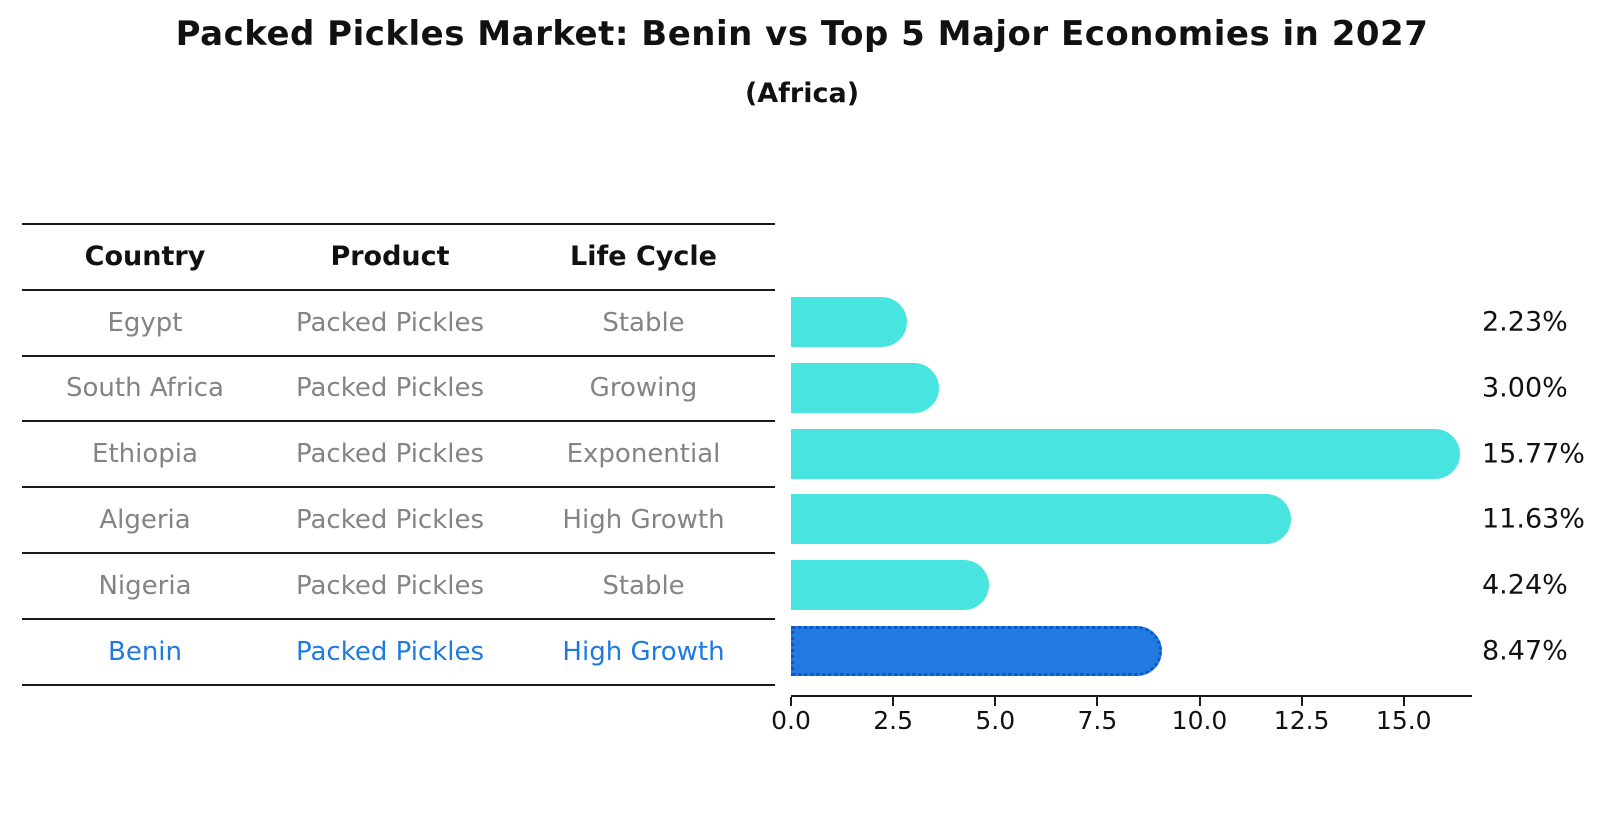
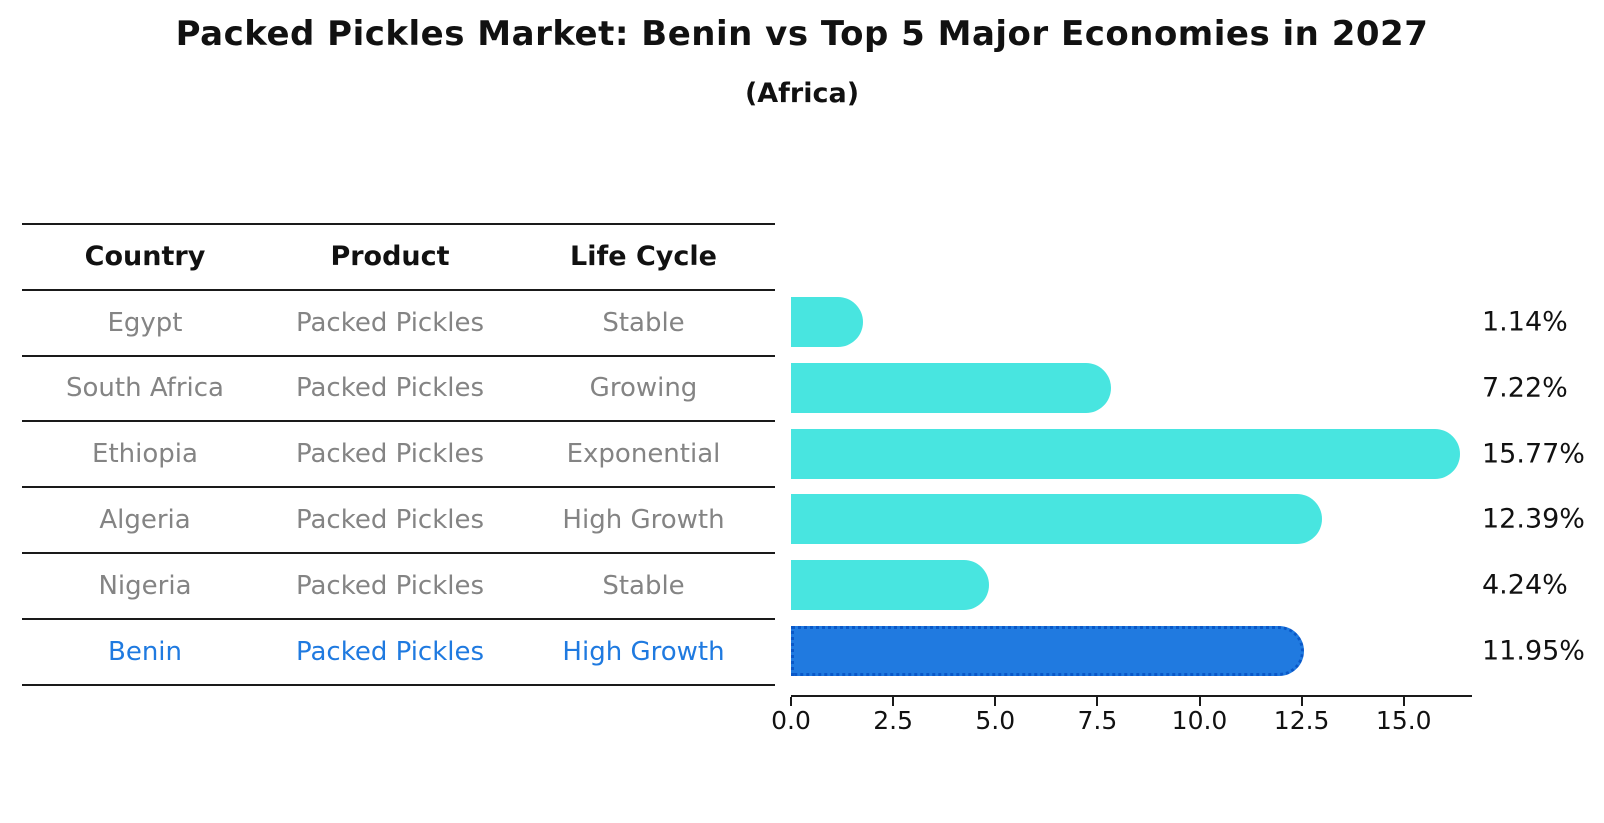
Egypt: 2.23% -> 1.14%
South Africa: 3.00% -> 7.22%
Algeria: 11.63% -> 12.39%
Benin: 8.47% -> 11.95%
